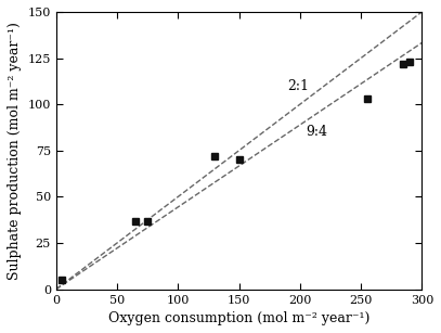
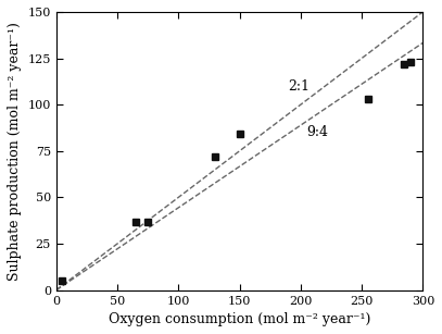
150: 70 -> 84
